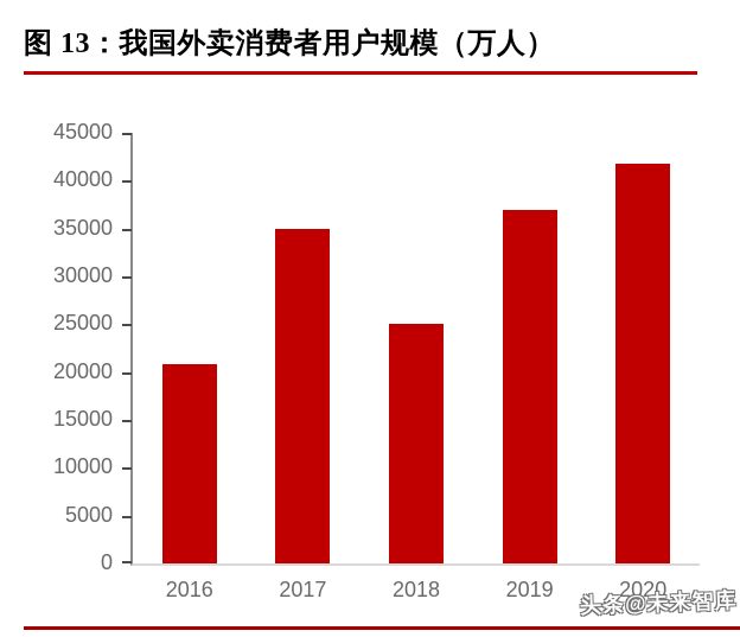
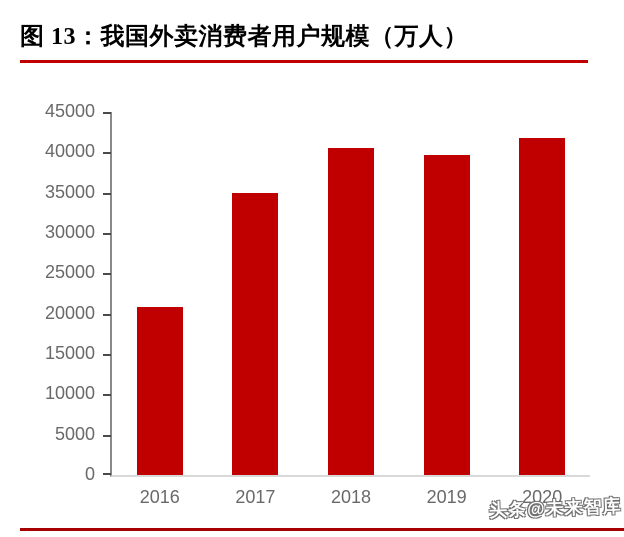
2018: 25000 -> 40000
2019: 37000 -> 40000
